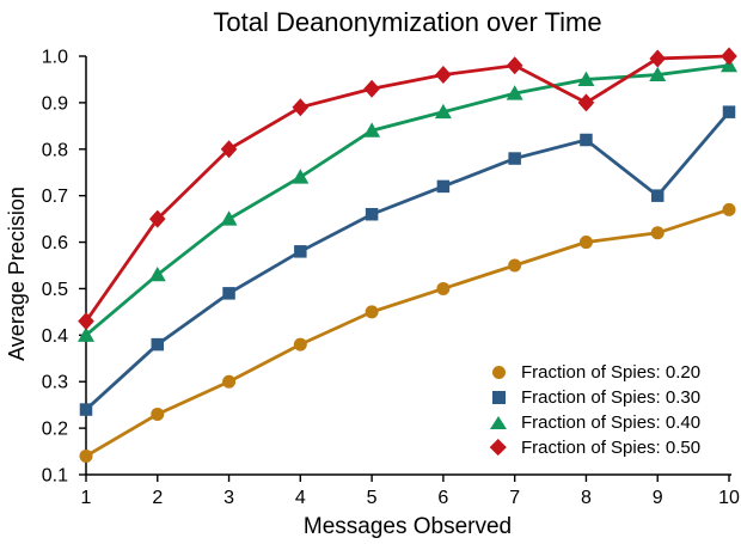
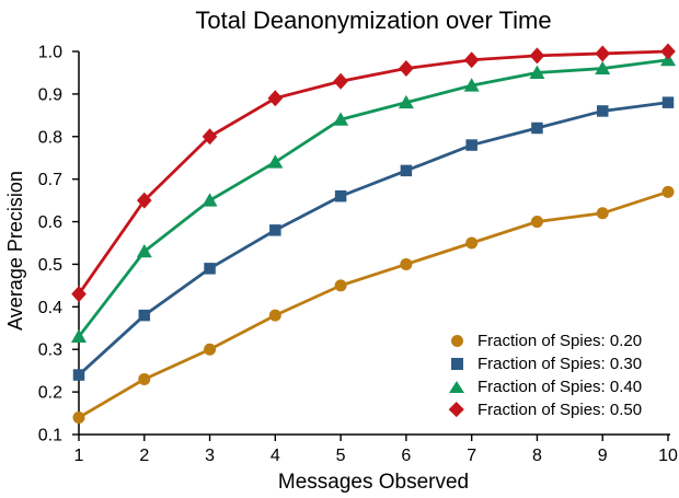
Fraction of Spies: 0.40/1: 0.40 -> 0.33
Fraction of Spies: 0.50/8: 0.90 -> 0.99
Fraction of Spies: 0.30/9: 0.70 -> 0.86
